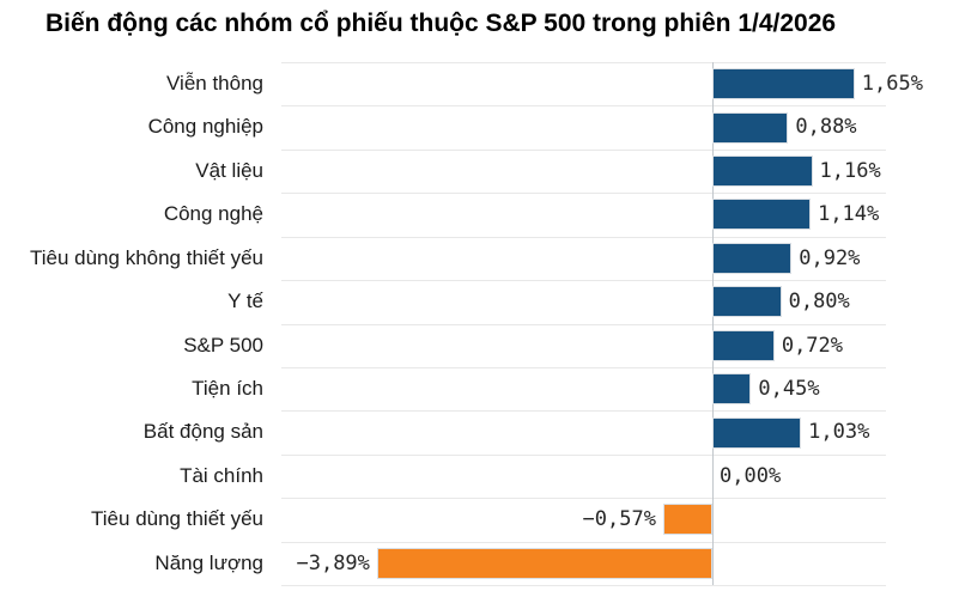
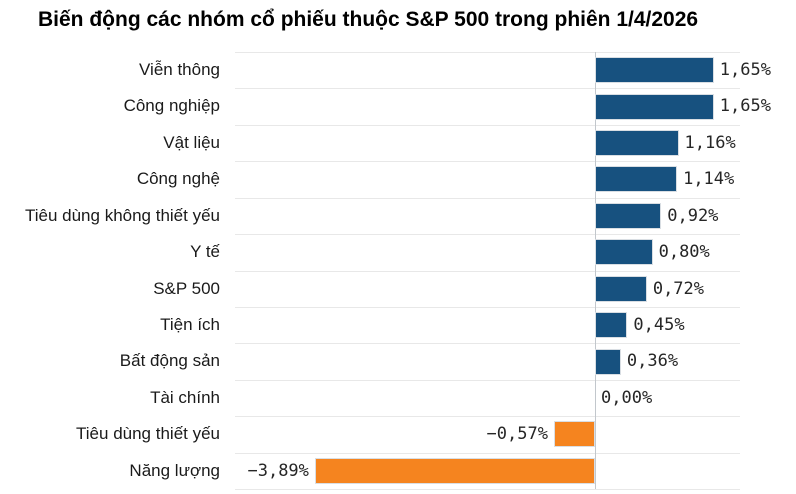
Công nghiệp: 0,88% -> 1,65%
Bất động sản: 1,03% -> 0,36%
